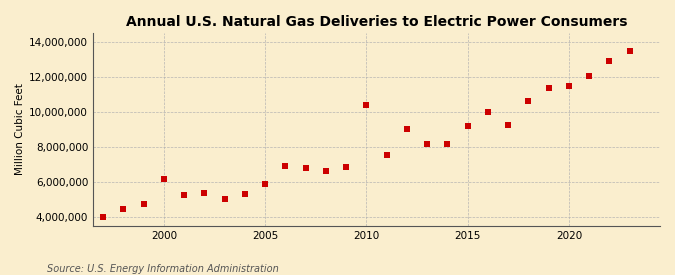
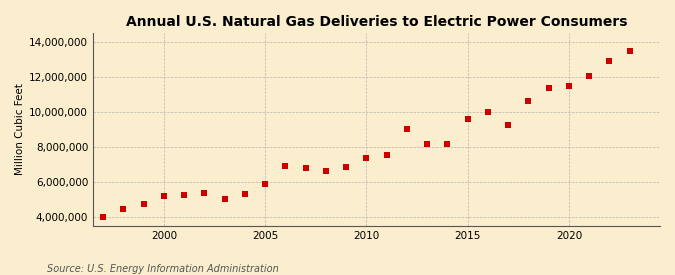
2000: 6,200,000 -> 5,200,000
2010: 10,400,000 -> 7,400,000
2015: 9,200,000 -> 9,600,000
